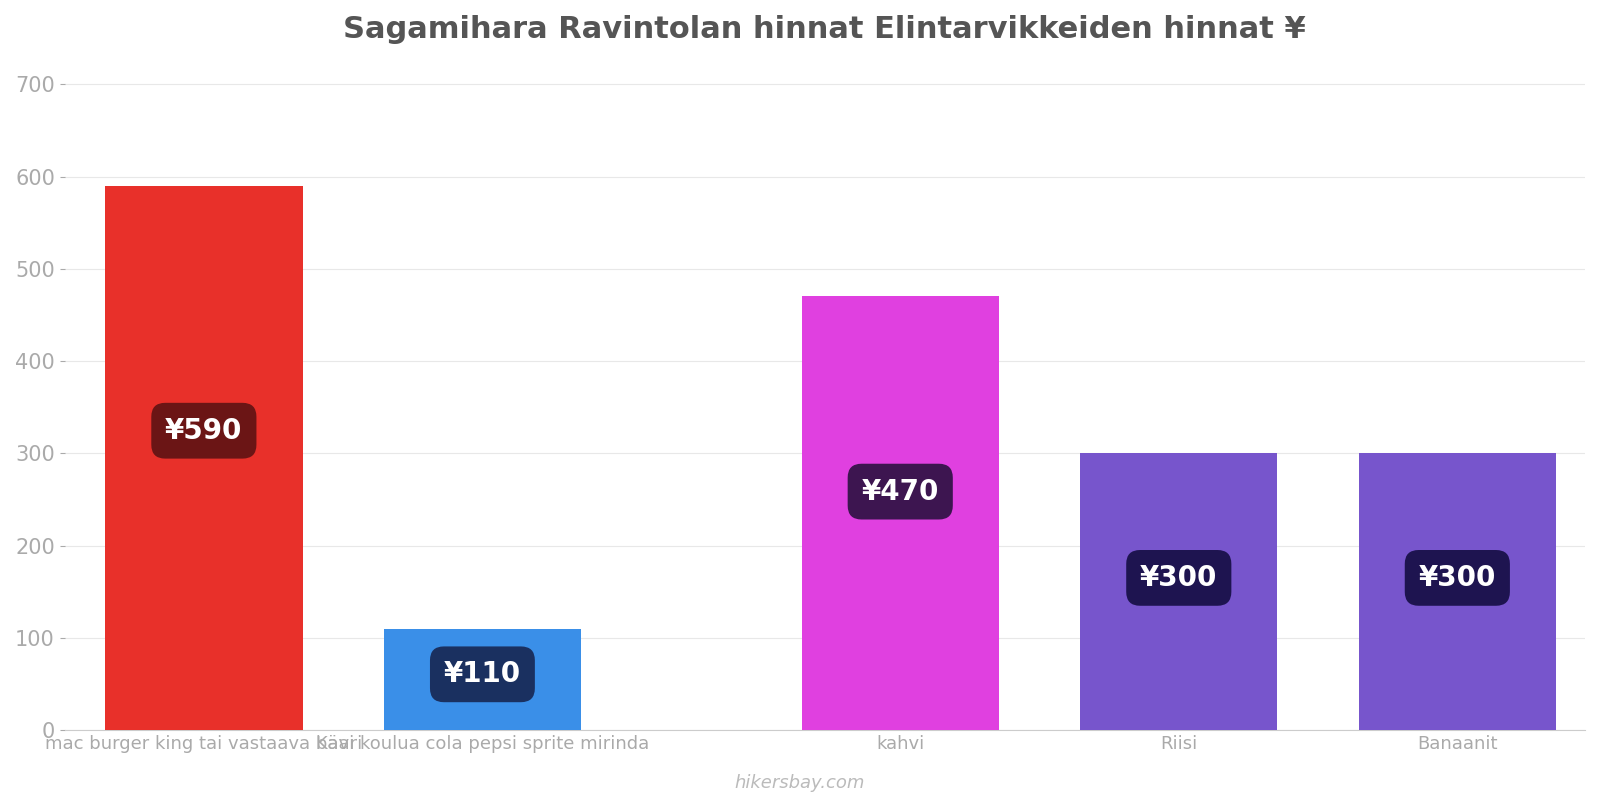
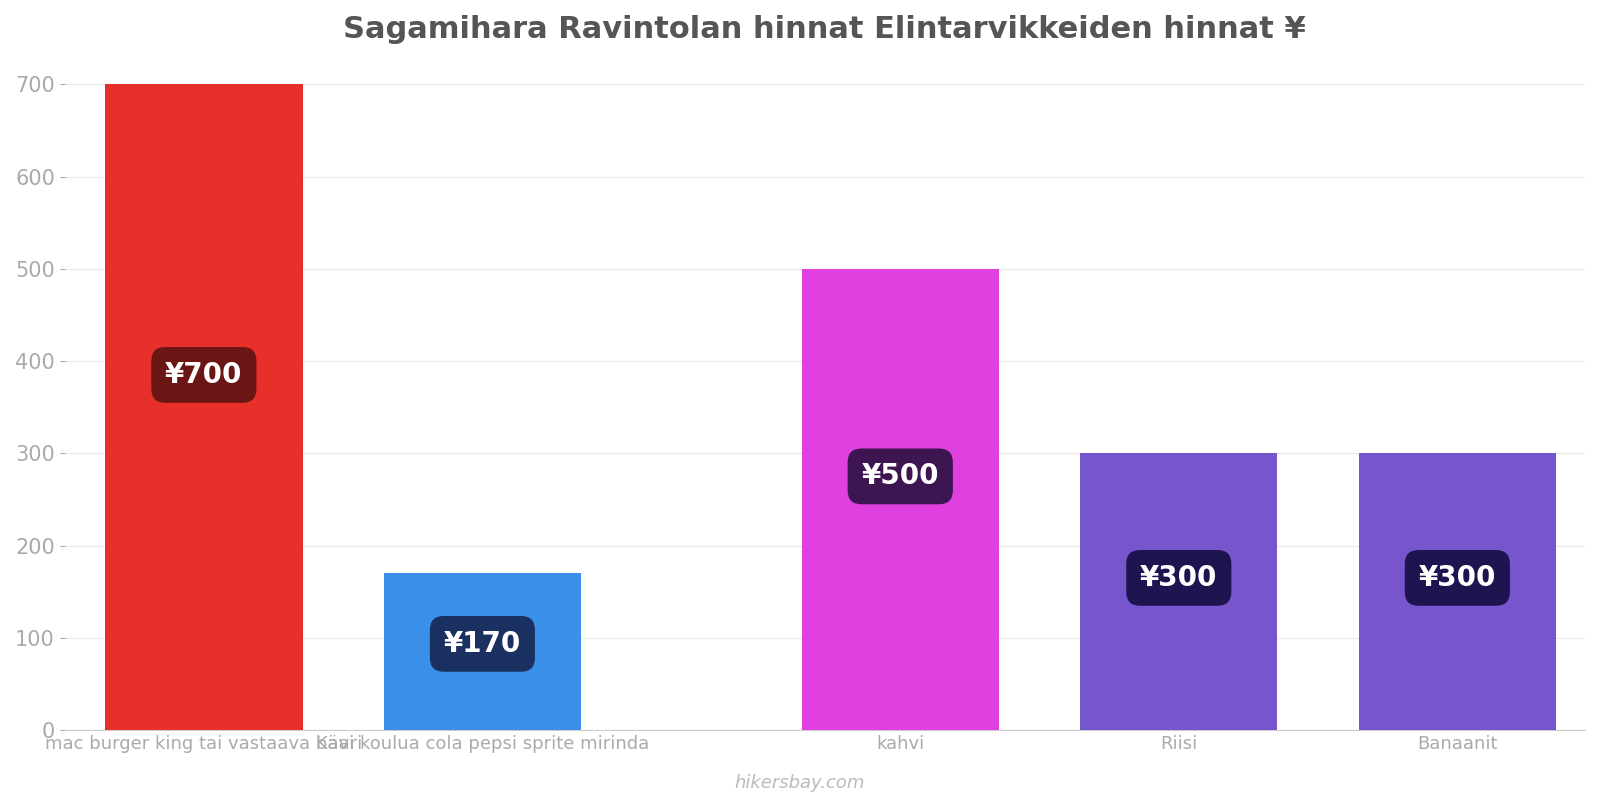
mac burger king tai vastaava baari: ¥590 -> ¥700
Kävi koulua cola pepsi sprite mirinda: ¥110 -> ¥170
kahvi: ¥470 -> ¥500
